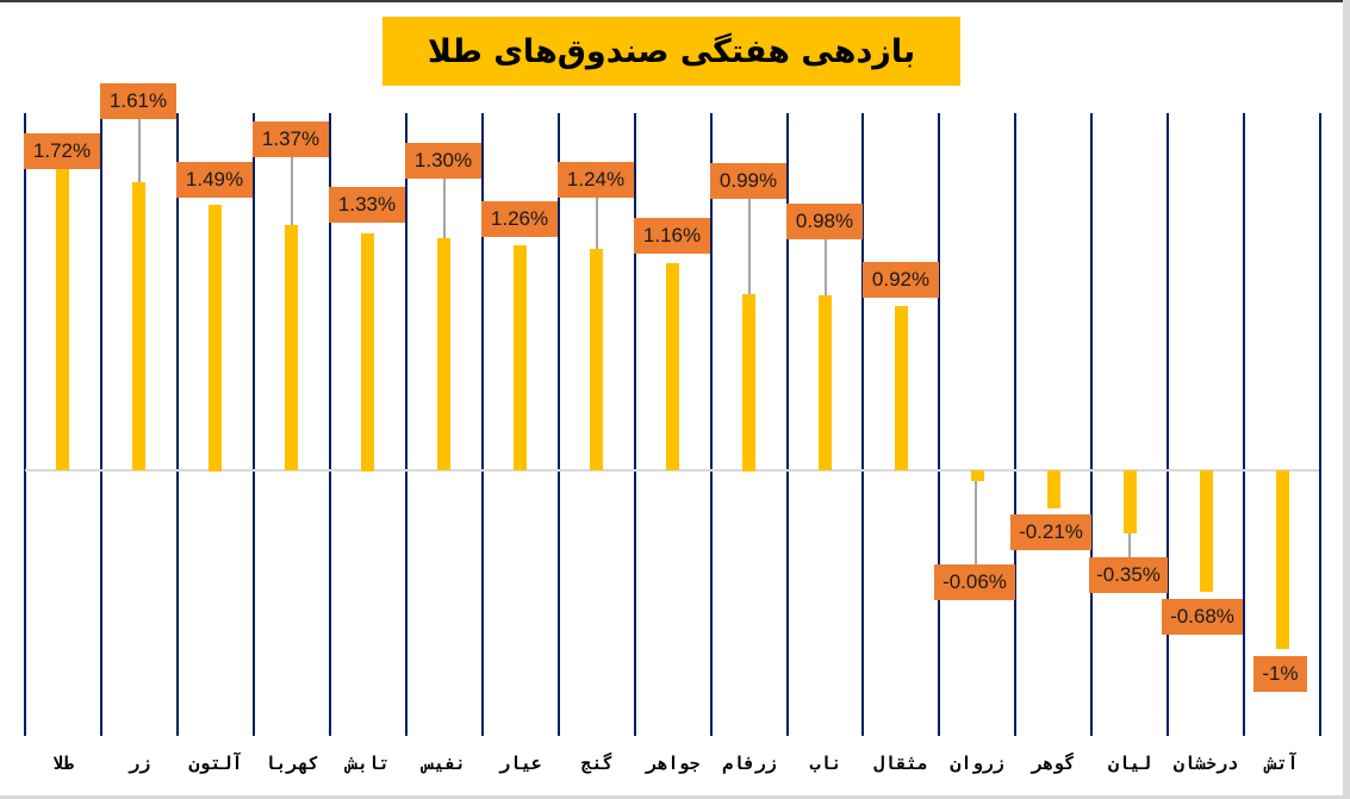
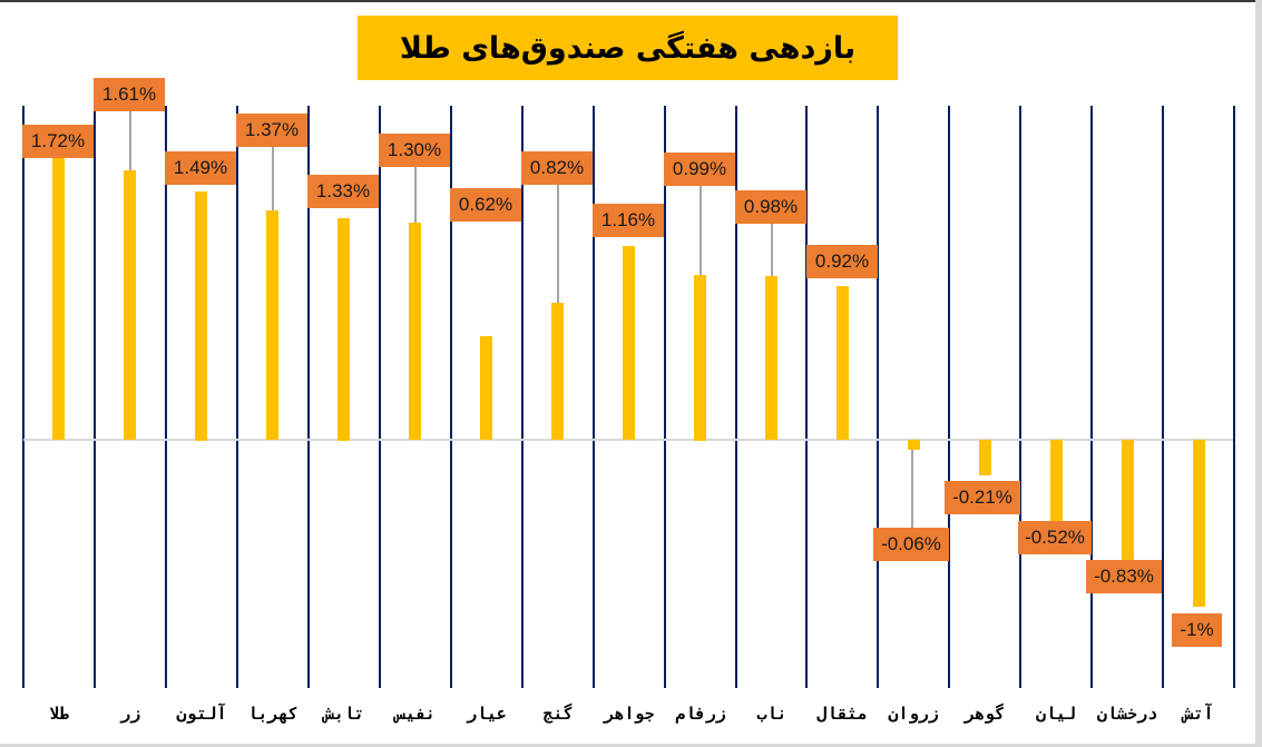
عیار: 1.26% -> 0.62%
گنج: 1.24% -> 0.82%
لیان: -0.35% -> -0.52%
درخشان: -0.68% -> -0.83%
